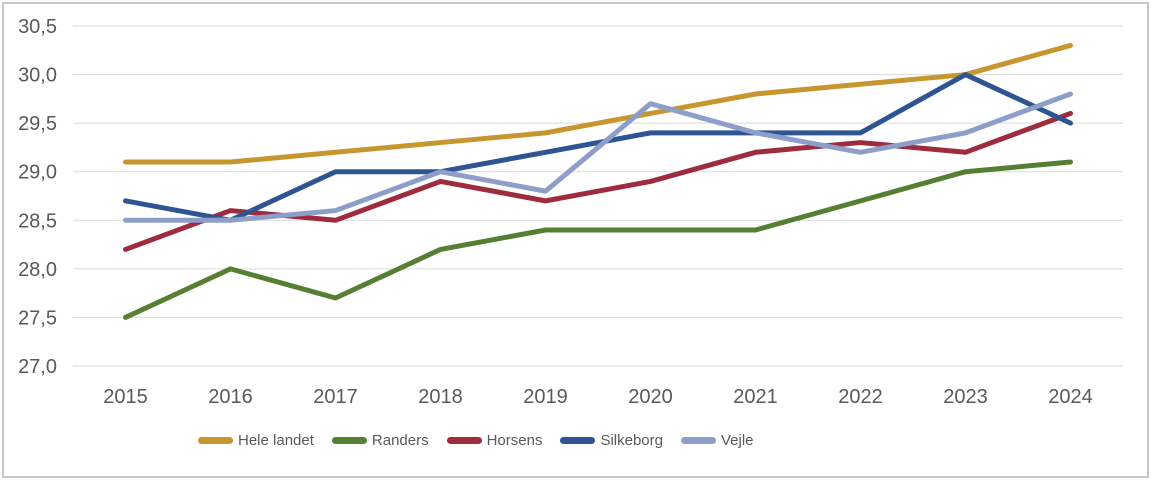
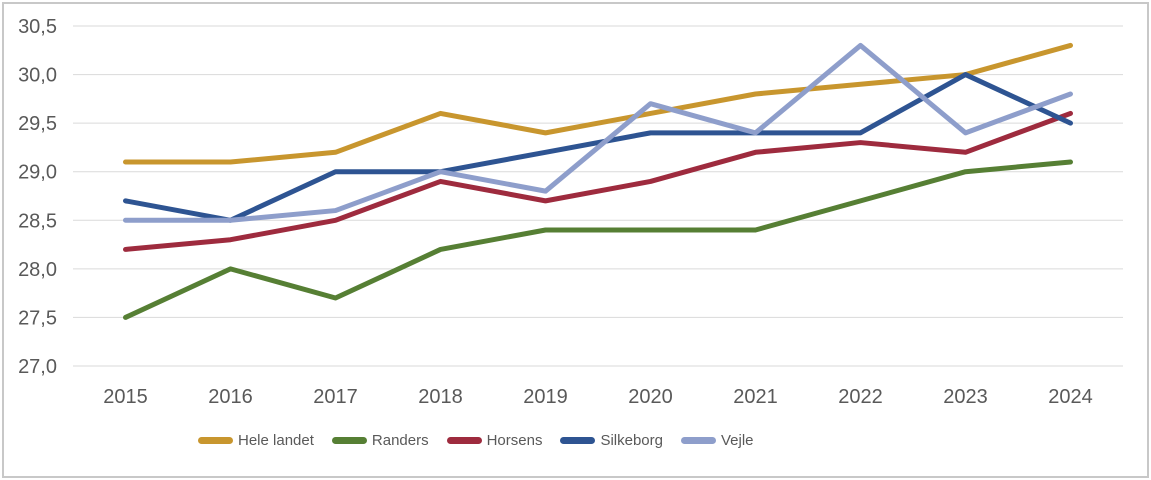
Horsens/2016: 28,6 -> 28,3
Hele landet/2018: 29,3 -> 29,6
Vejle/2022: 29,2 -> 30,3
